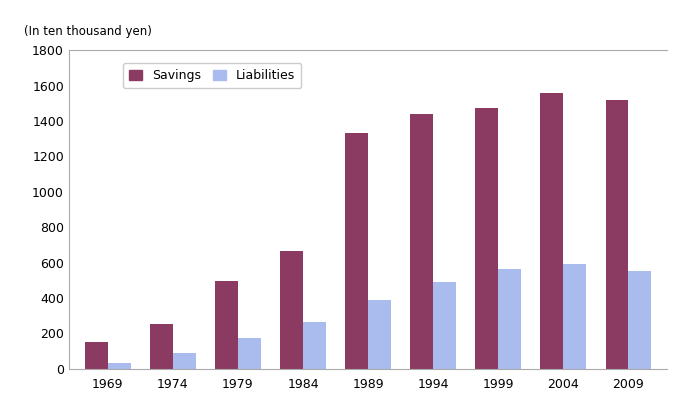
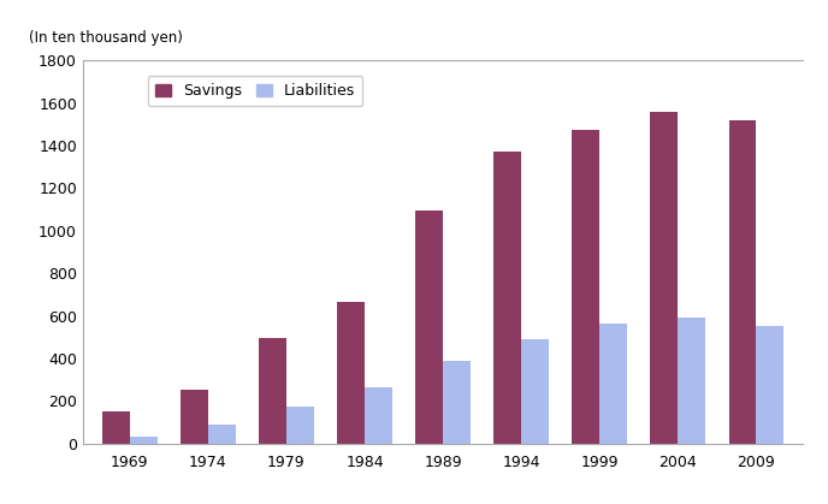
Savings/1989: 1330 -> 1100
Savings/1994: 1440 -> 1370
